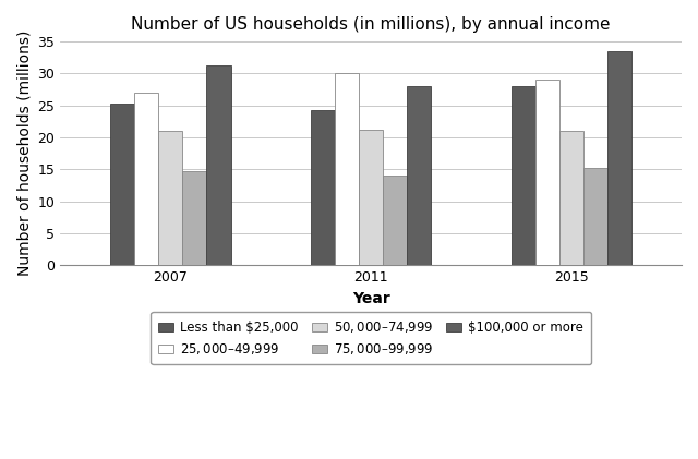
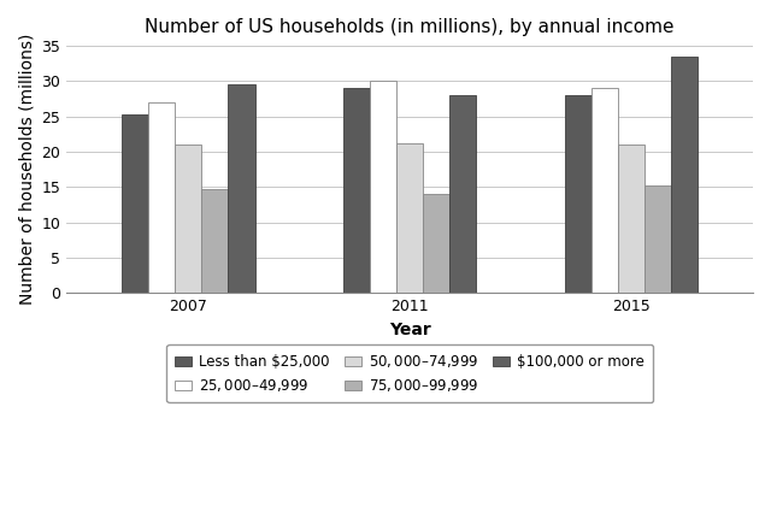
$100,000 or more/2007: 31.2 -> 29.6
Less than $25,000/2011: 24.2 -> 29.0
